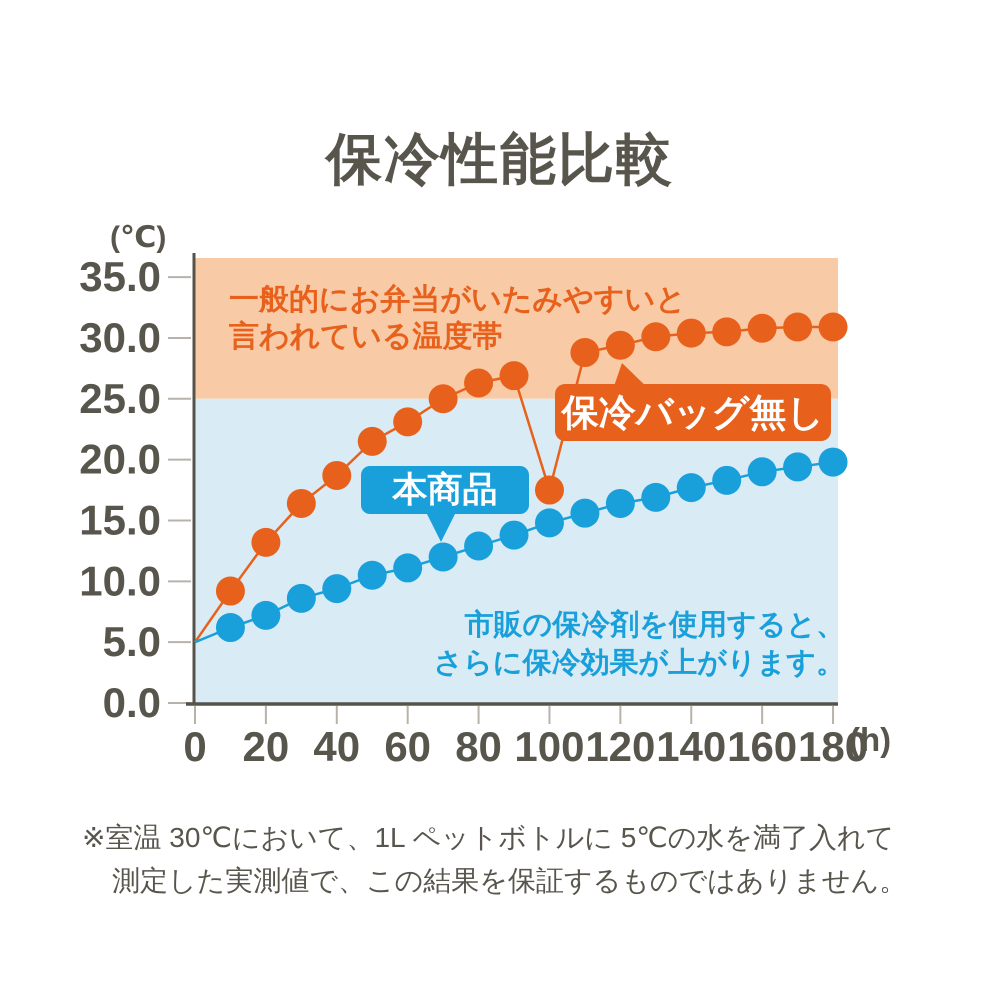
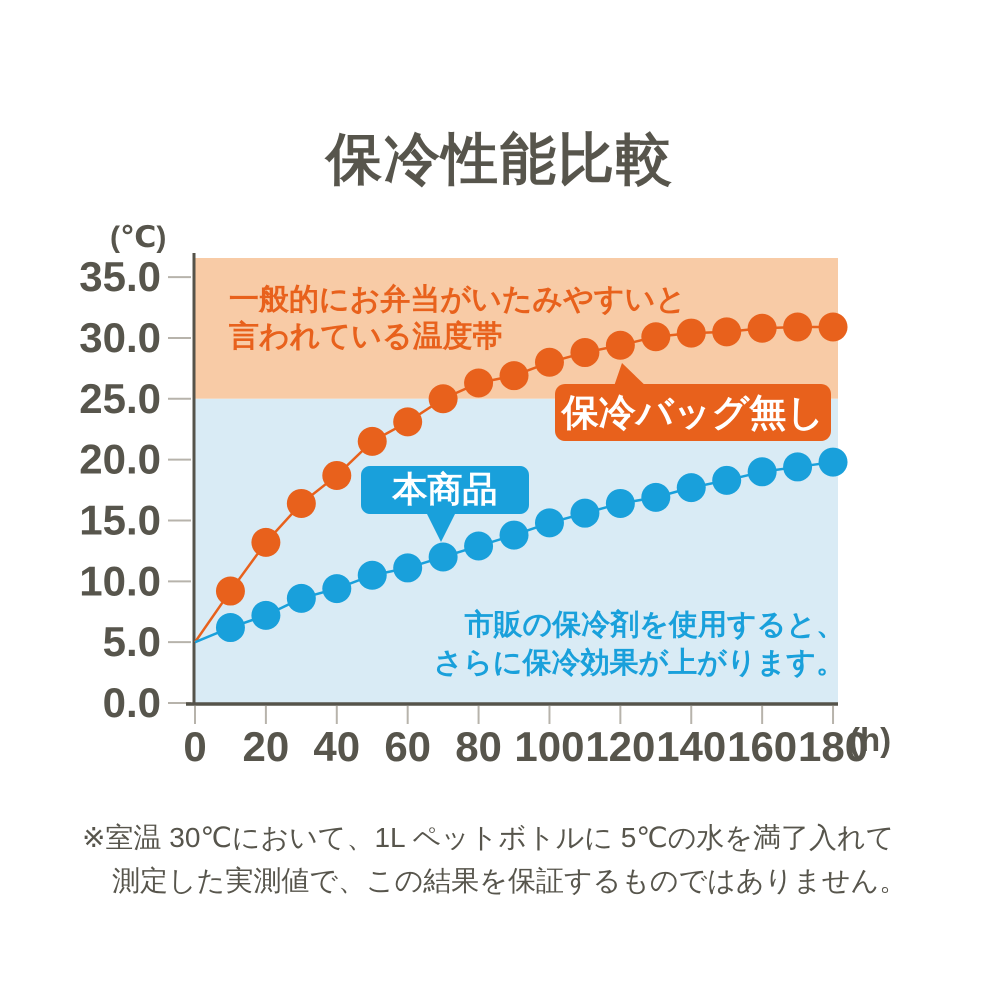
保冷バッグ無し/100: 17.5 -> 28.0
